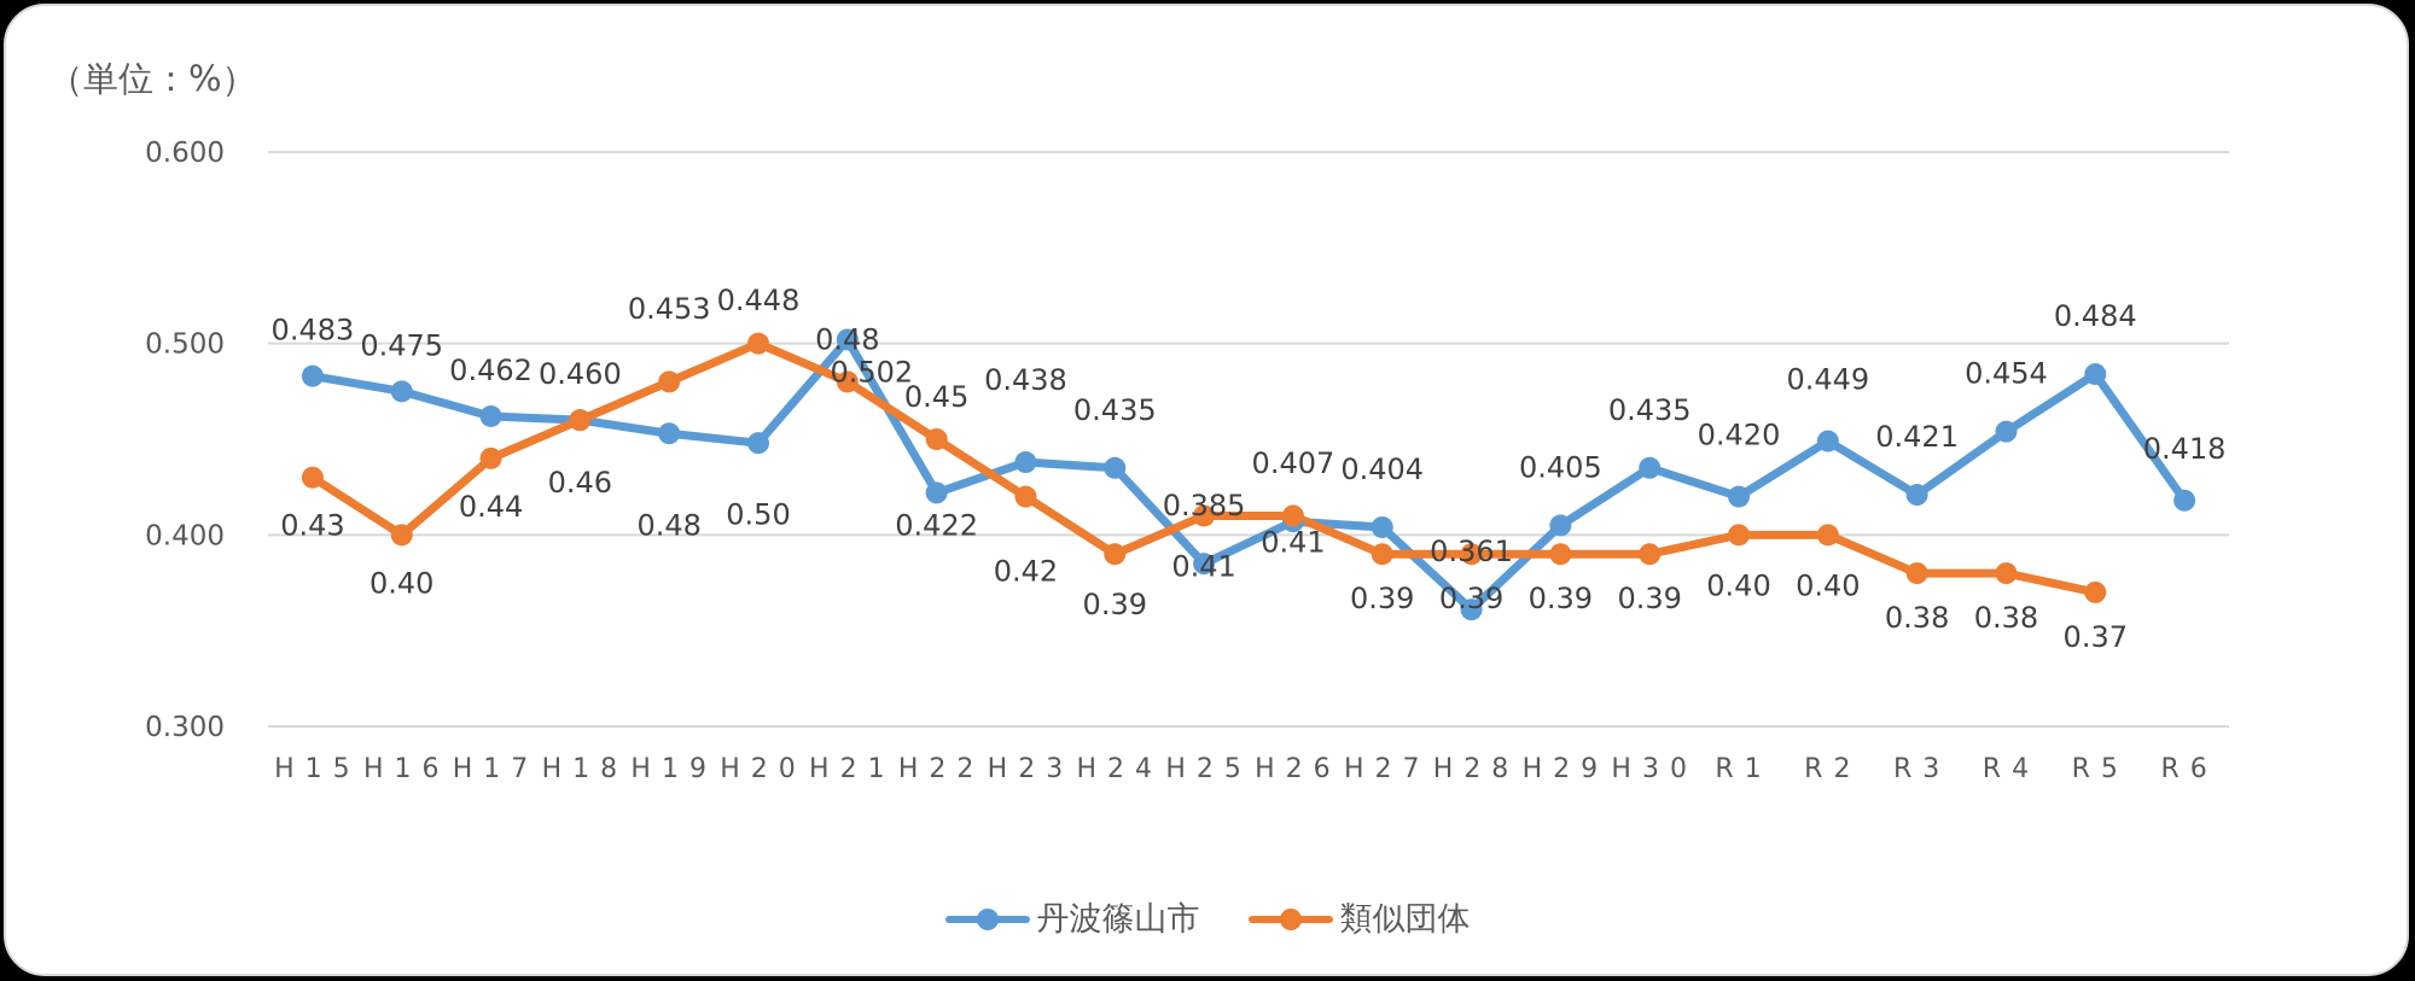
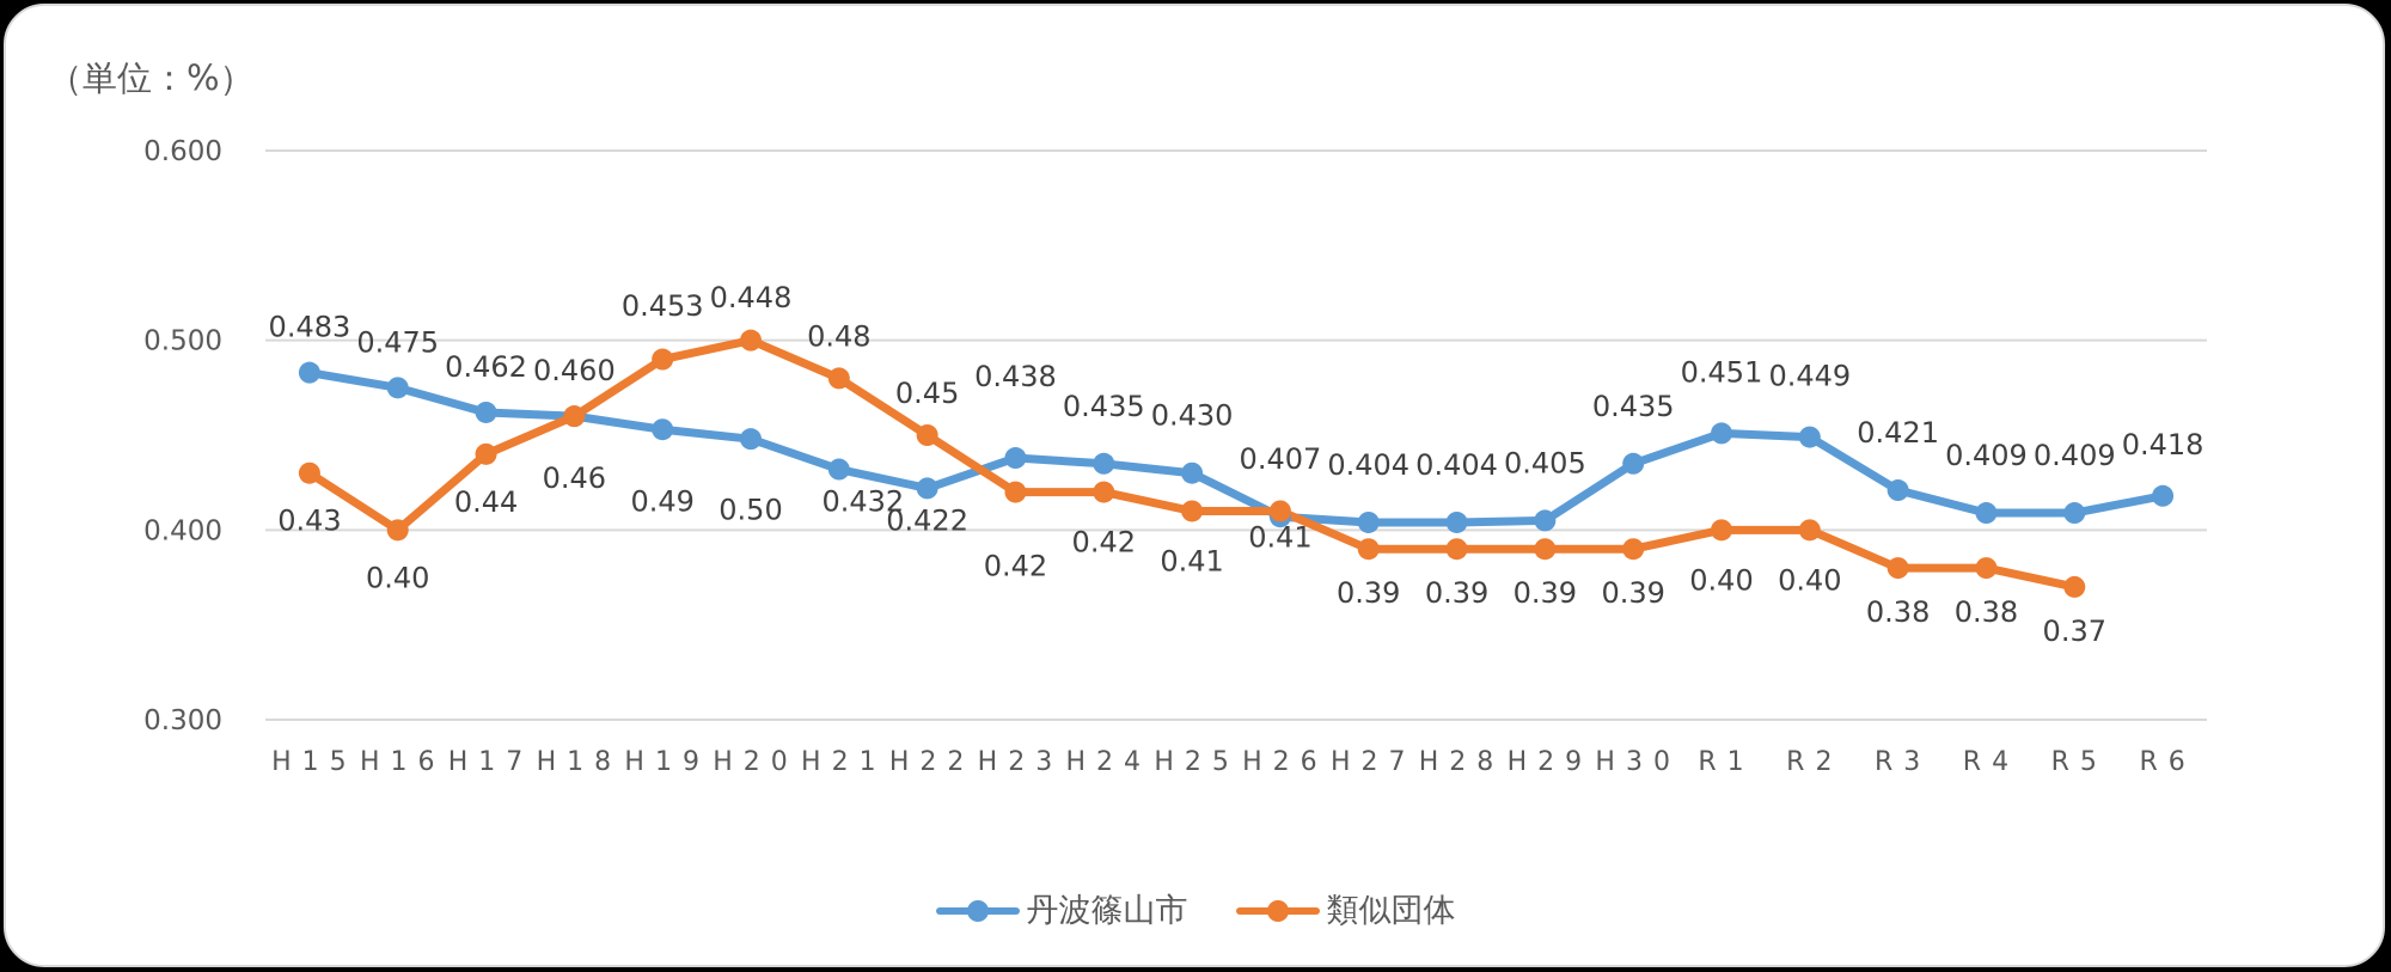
類似団体/H19: 0.48 -> 0.49
丹波篠山市/H21: 0.502 -> 0.432
類似団体/H24: 0.39 -> 0.42
丹波篠山市/H25: 0.385 -> 0.430
丹波篠山市/H28: 0.361 -> 0.404
丹波篠山市/R1: 0.420 -> 0.451
丹波篠山市/R4: 0.454 -> 0.409
丹波篠山市/R5: 0.484 -> 0.409
